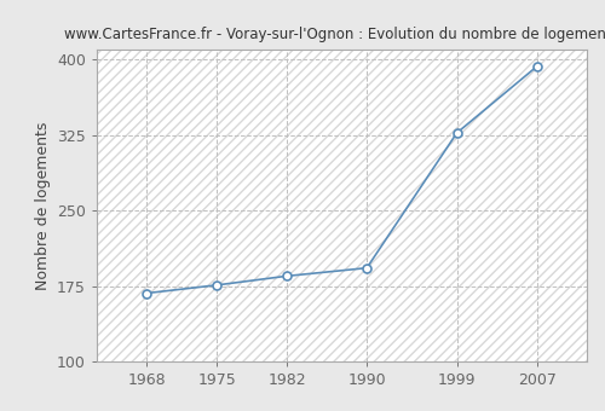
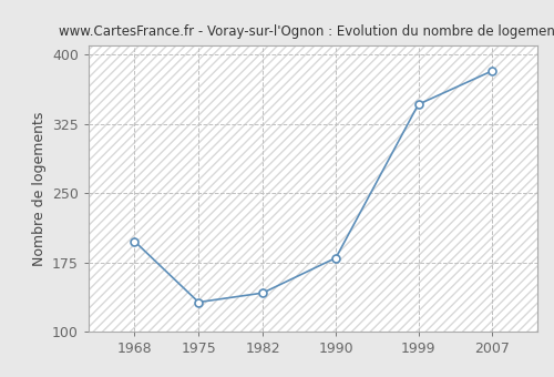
1968: 168 -> 198
1975: 176 -> 132
1982: 185 -> 142
1990: 193 -> 180
1999: 327 -> 346
2007: 393 -> 382
